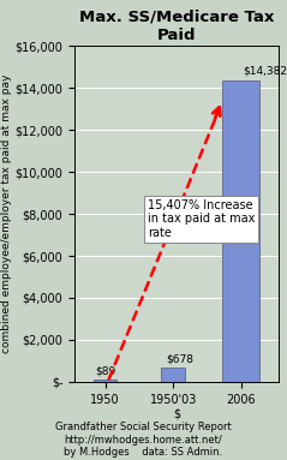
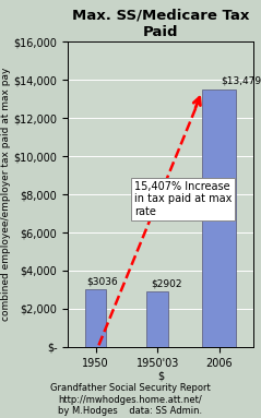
1950: $89 -> $3036
1950'03: $678 -> $2902
2006: $14,382 -> $13,479
